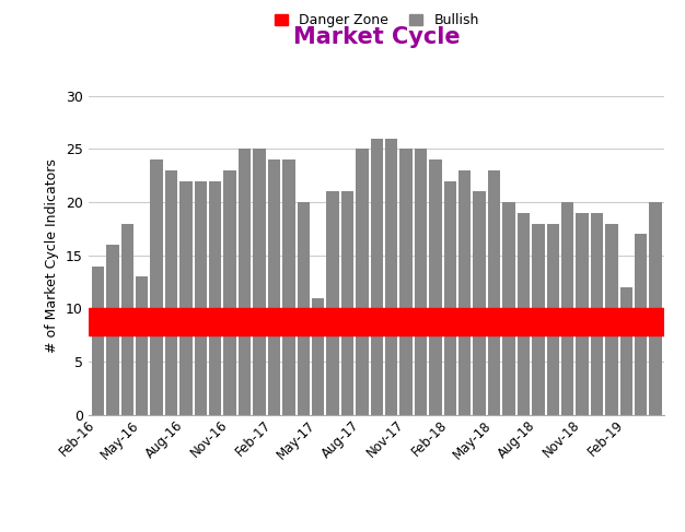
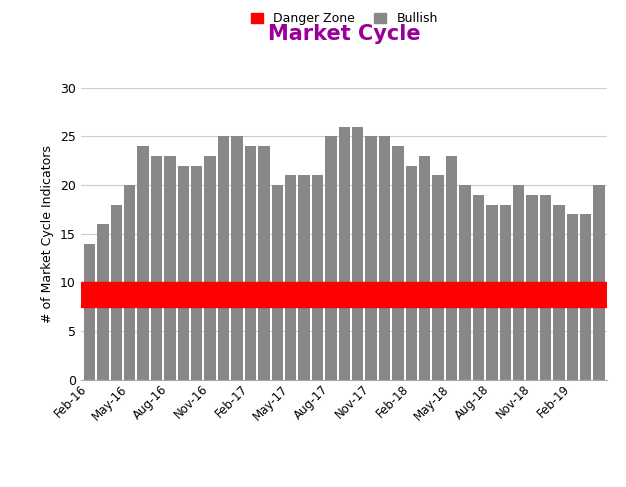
May-16: 13 -> 20
Aug-16: 22 -> 23
May-17: 11 -> 21
Feb-19: 12 -> 17
